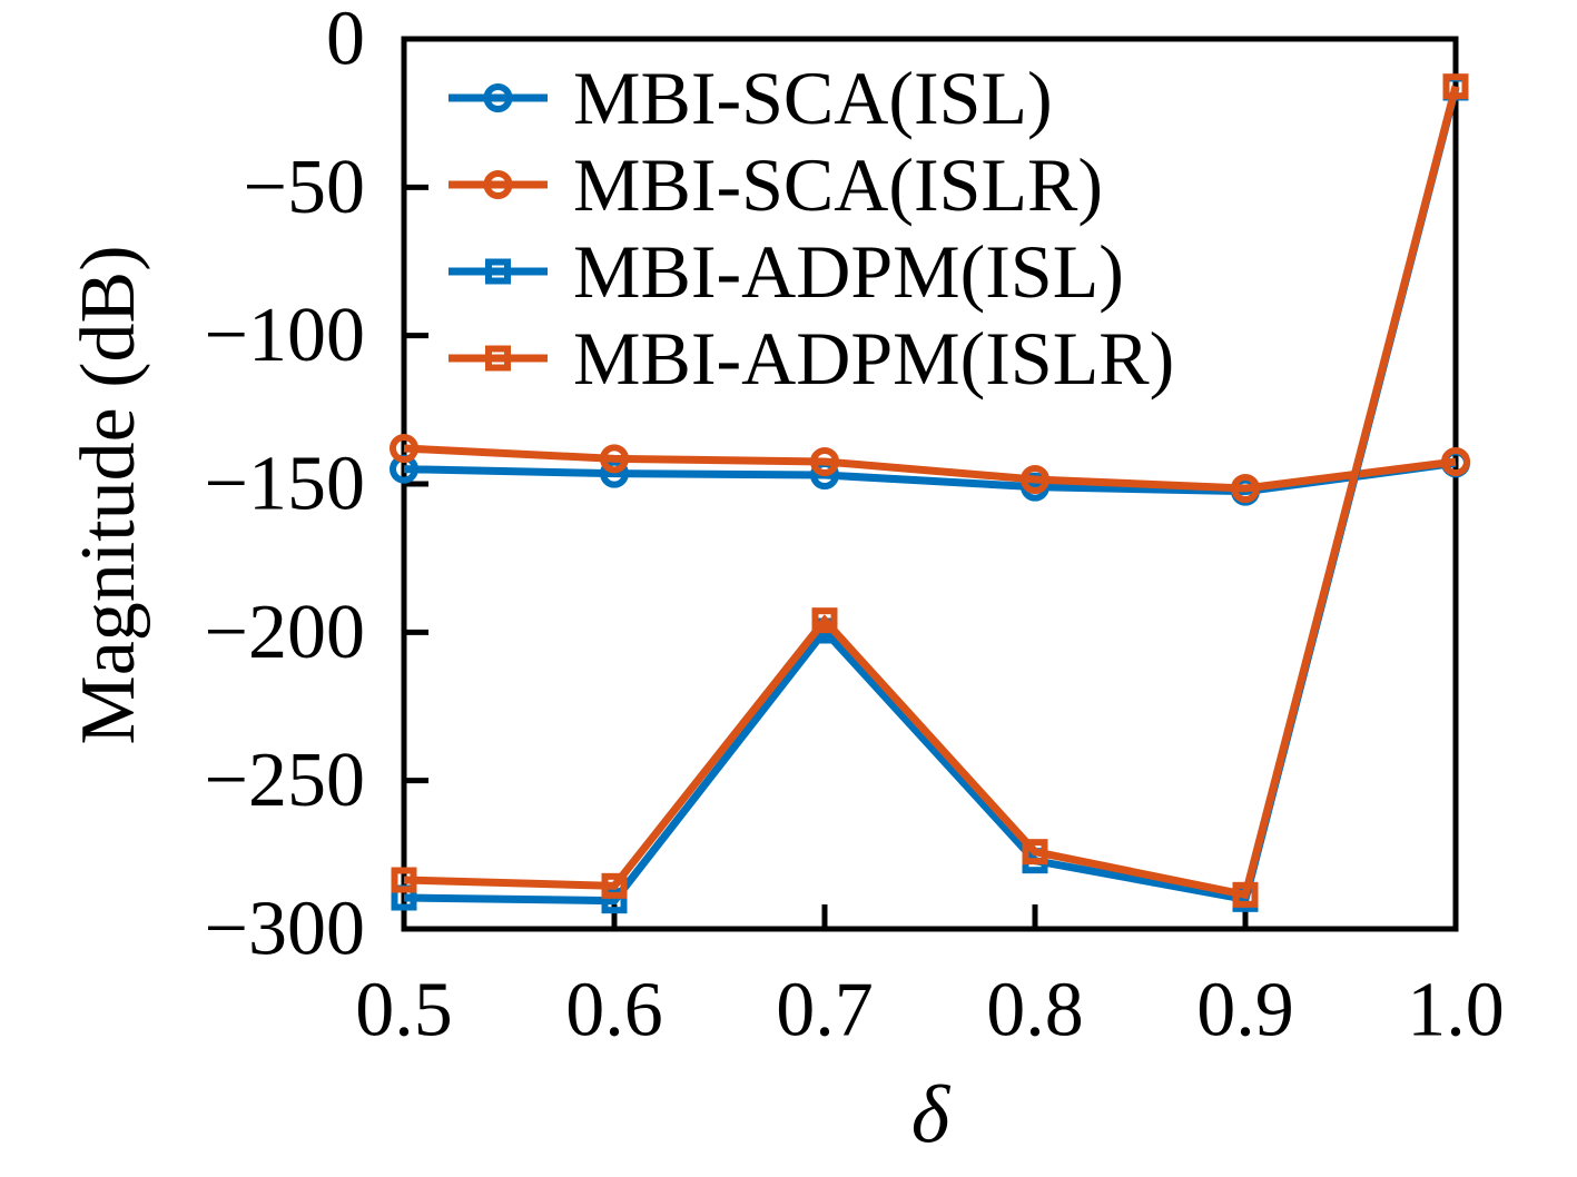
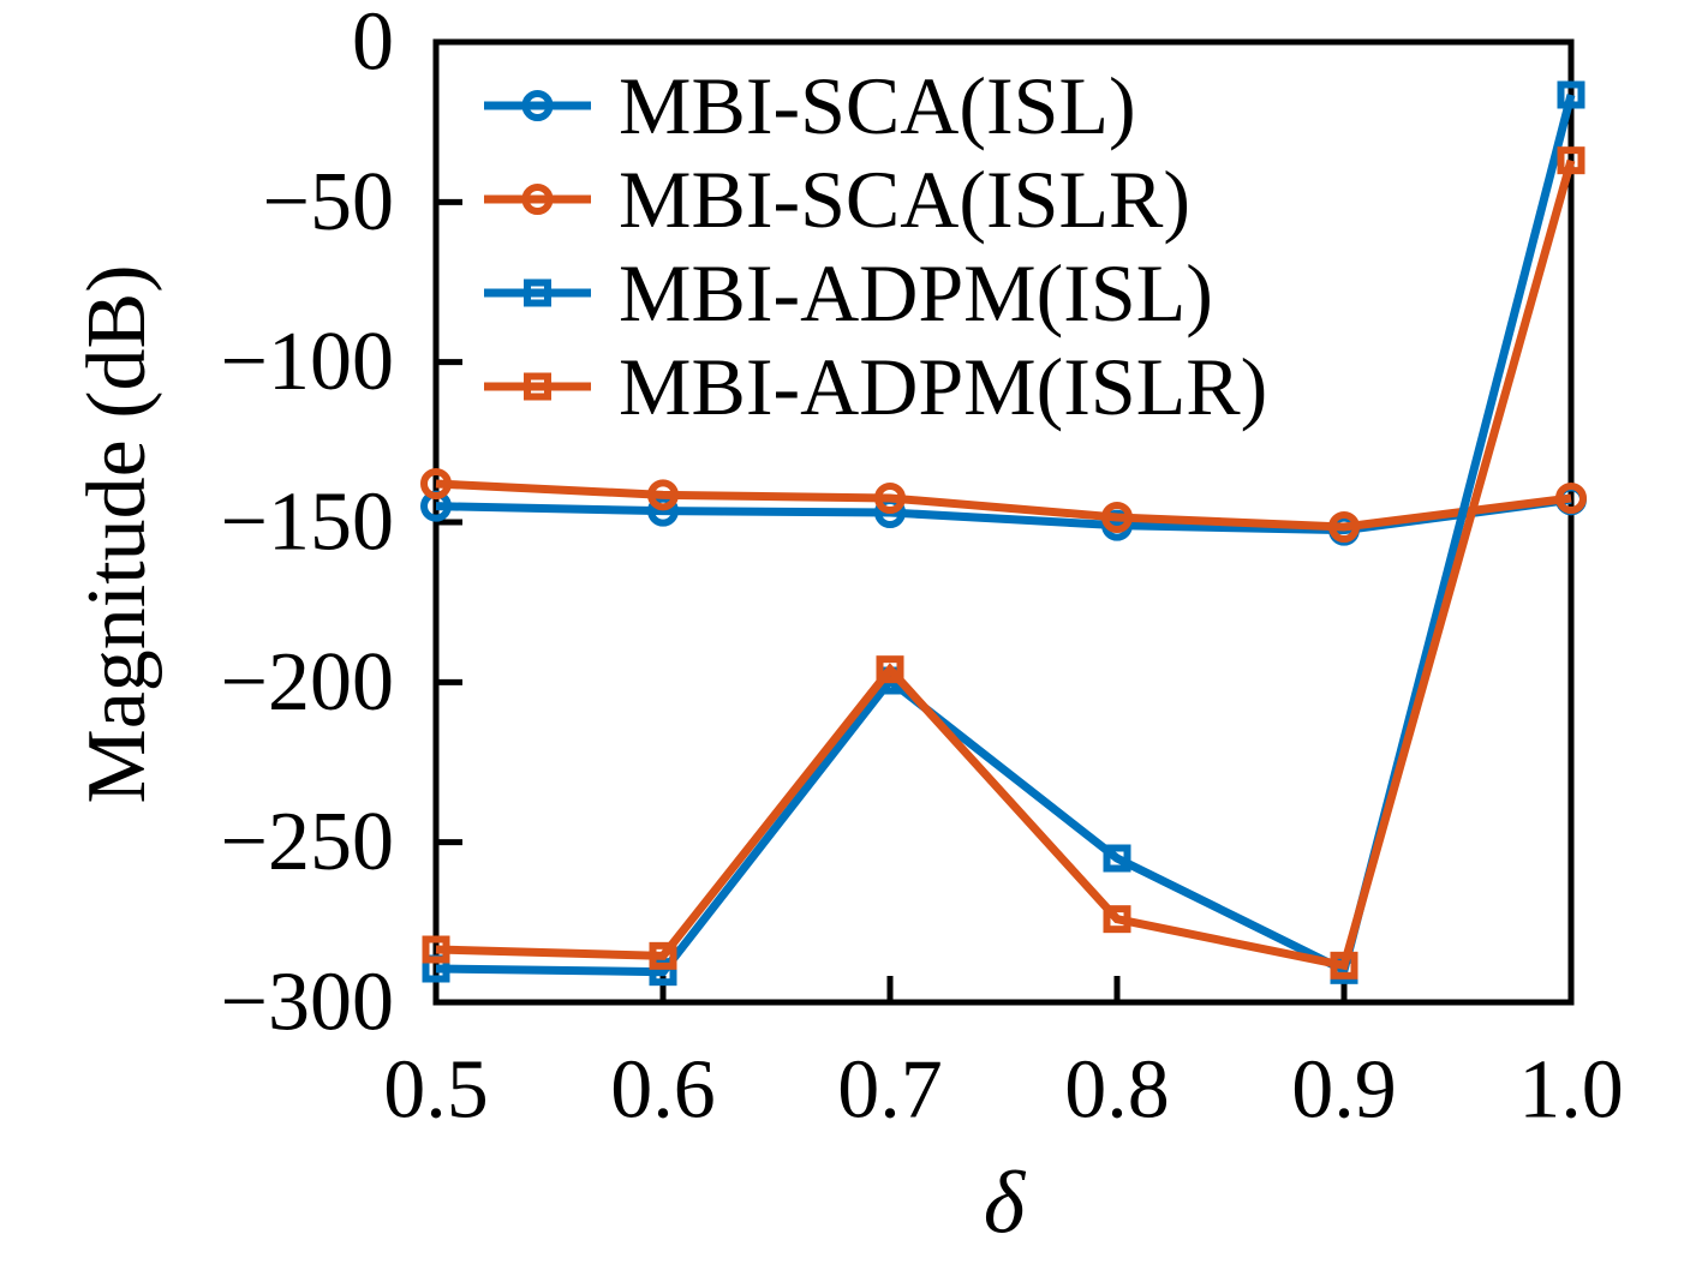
MBI-ADPM(ISL)/0.8: -277 -> -255
MBI-ADPM(ISLR)/1.0: -16 -> -37
